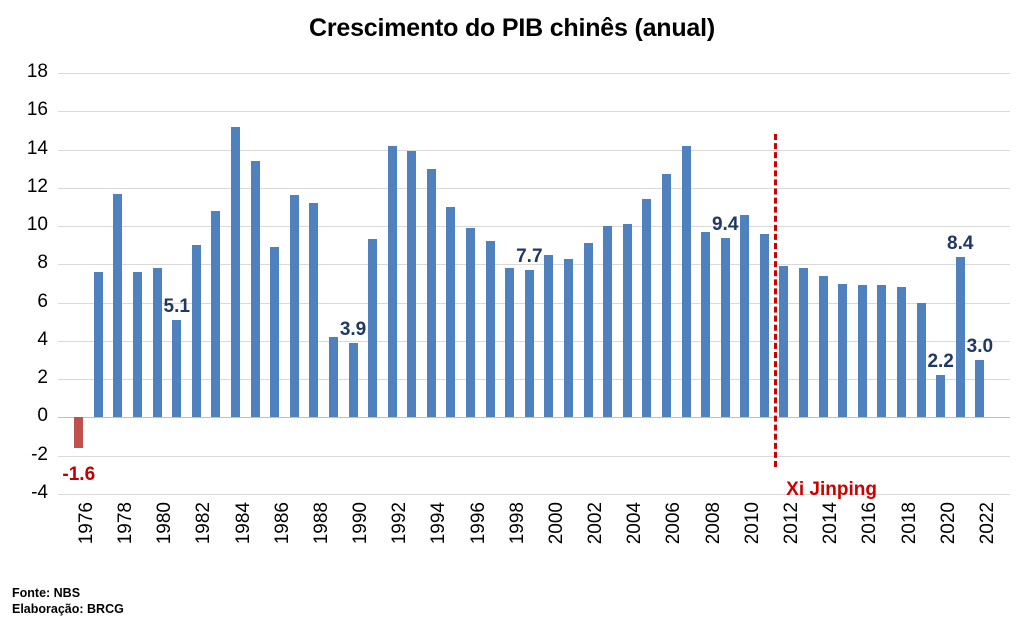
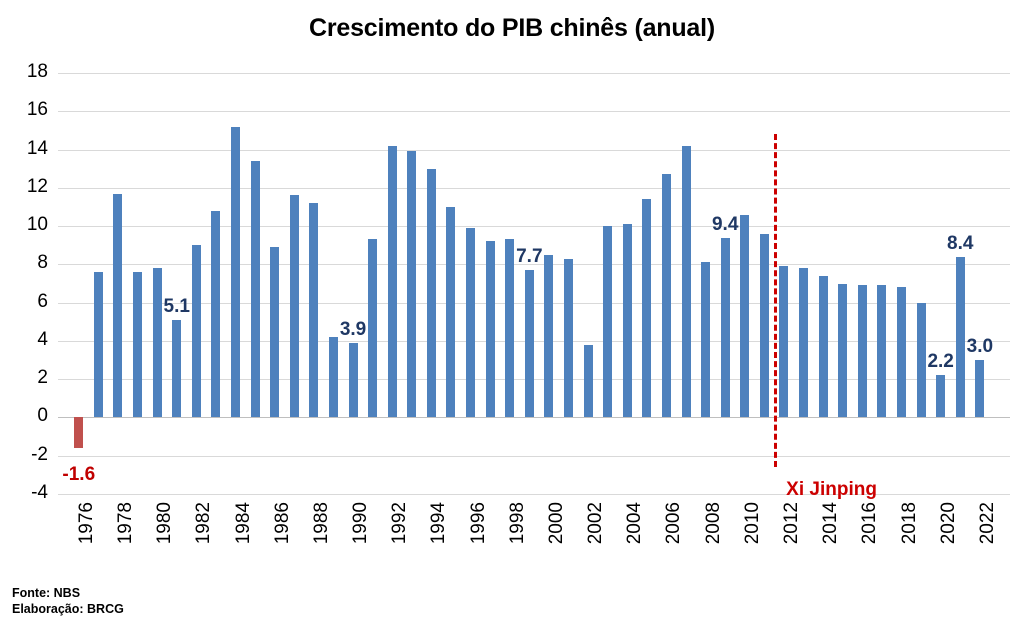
1998: 7.8 -> 9.3
2002: 9.1 -> 3.8
2008: 9.7 -> 8.1
